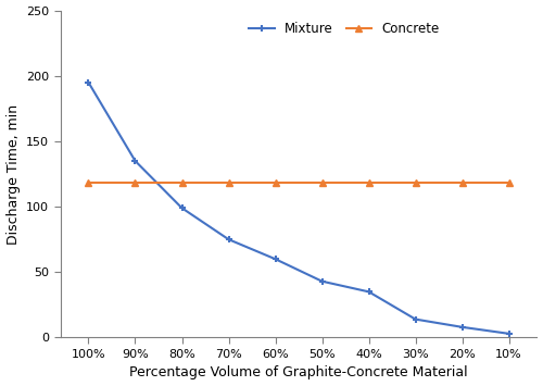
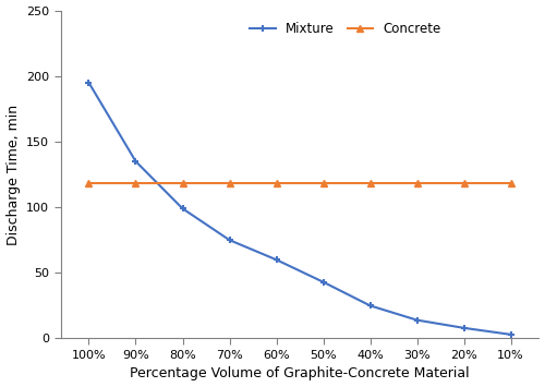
Mixture/40%: 35 -> 25
